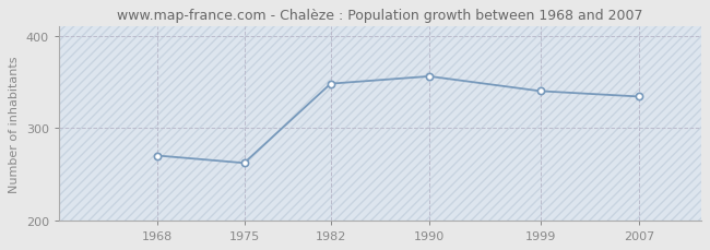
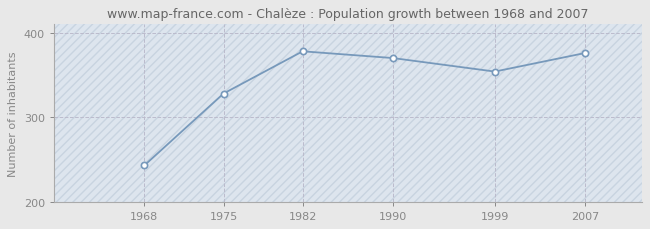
1968: 270 -> 243
1975: 262 -> 328
1982: 348 -> 378
1990: 356 -> 370
1999: 340 -> 354
2007: 334 -> 376
